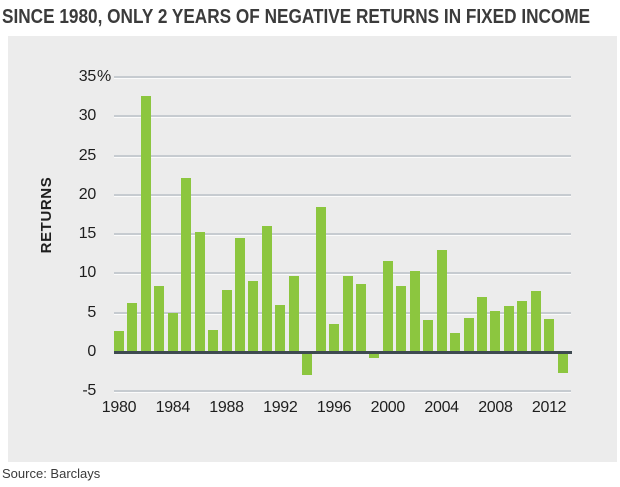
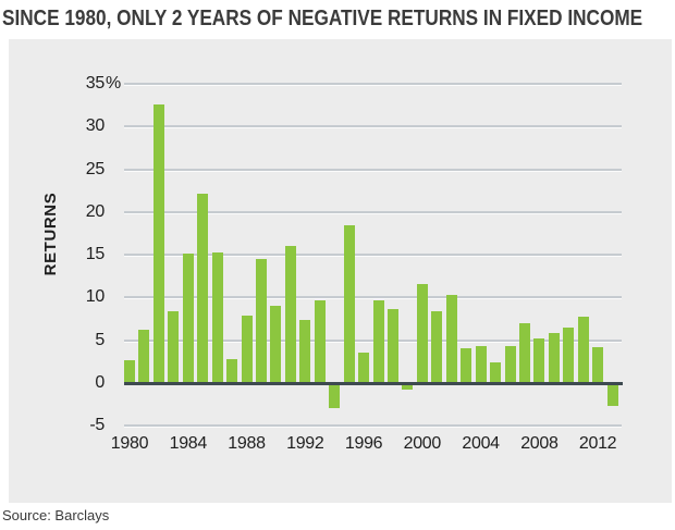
1984: 5 -> 15
1992: 6 -> 7
2004: 13 -> 4
